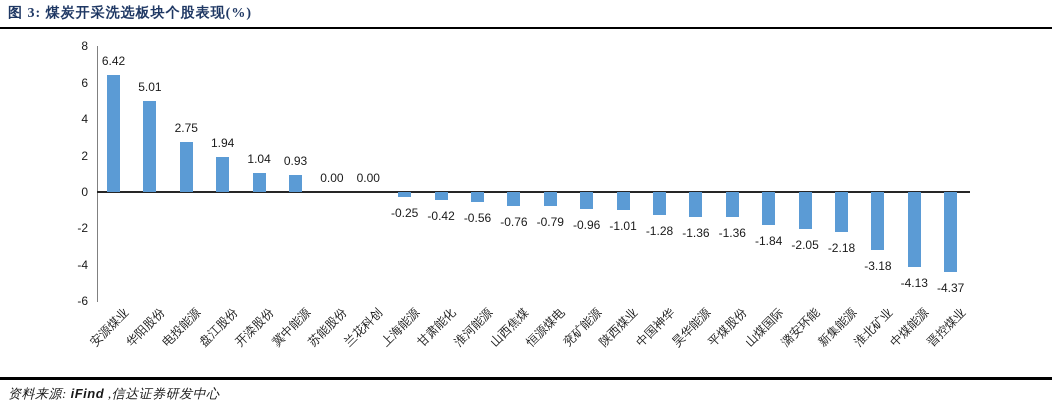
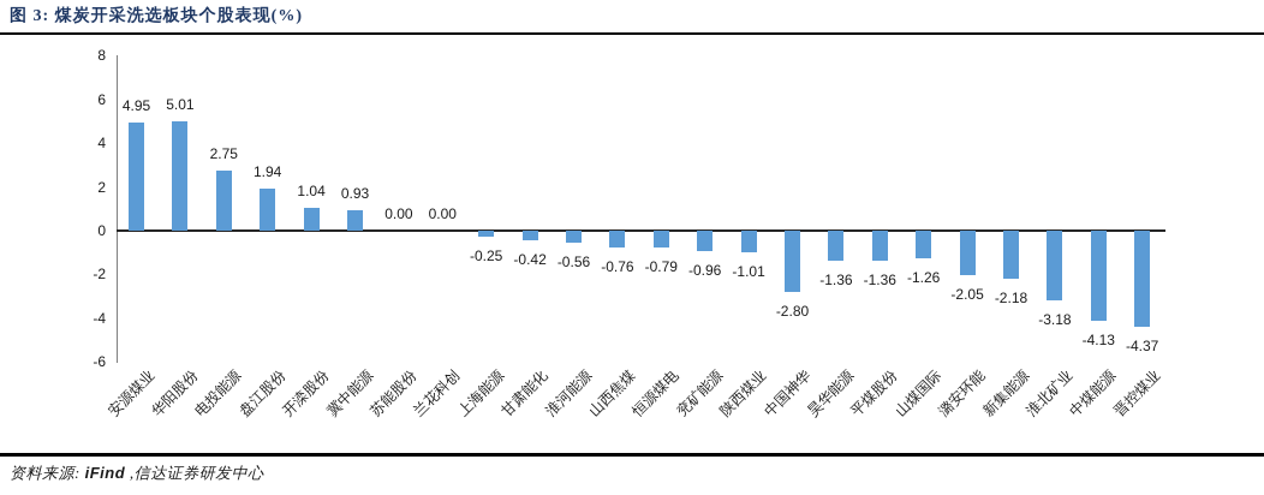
安源煤业: 6.42 -> 4.95
中国神华: -1.28 -> -2.80
山煤国际: -1.84 -> -1.26
